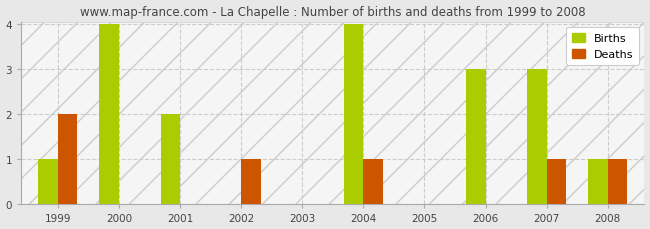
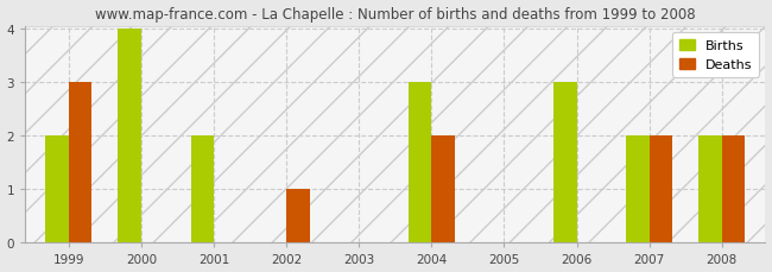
Births/1999: 1 -> 2
Deaths/1999: 2 -> 3
Births/2004: 4 -> 3
Deaths/2004: 1 -> 2
Births/2007: 3 -> 2
Deaths/2007: 1 -> 2
Births/2008: 1 -> 2
Deaths/2008: 1 -> 2
